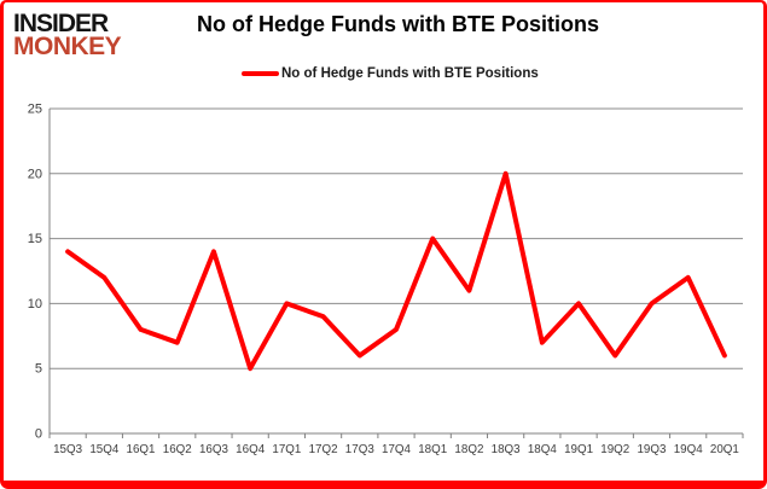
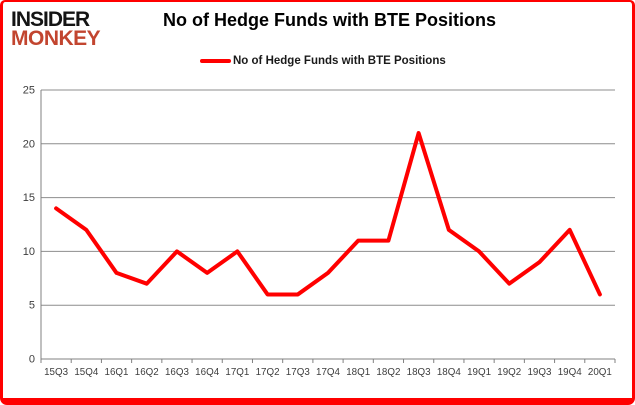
16Q3: 14 -> 10
16Q4: 5 -> 8
17Q2: 9 -> 6
18Q1: 15 -> 11
18Q3: 20 -> 21
18Q4: 7 -> 12
19Q2: 6 -> 7
19Q3: 10 -> 9
